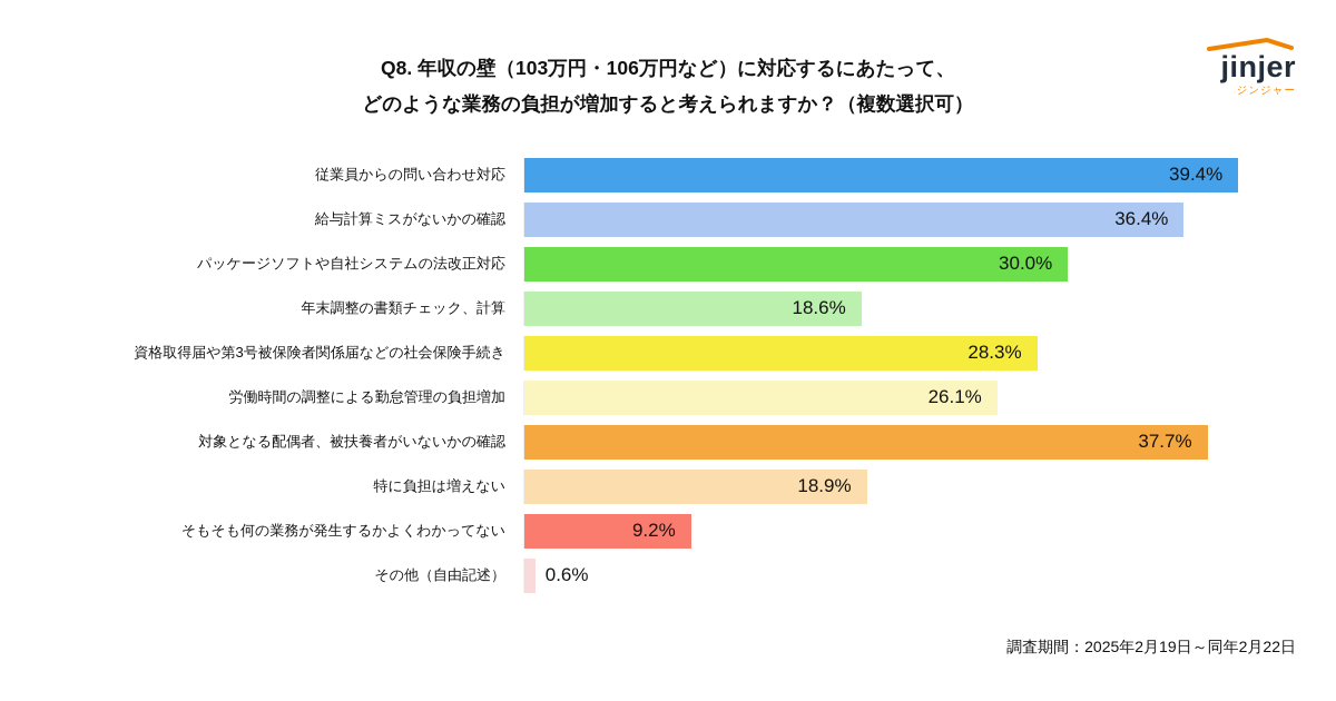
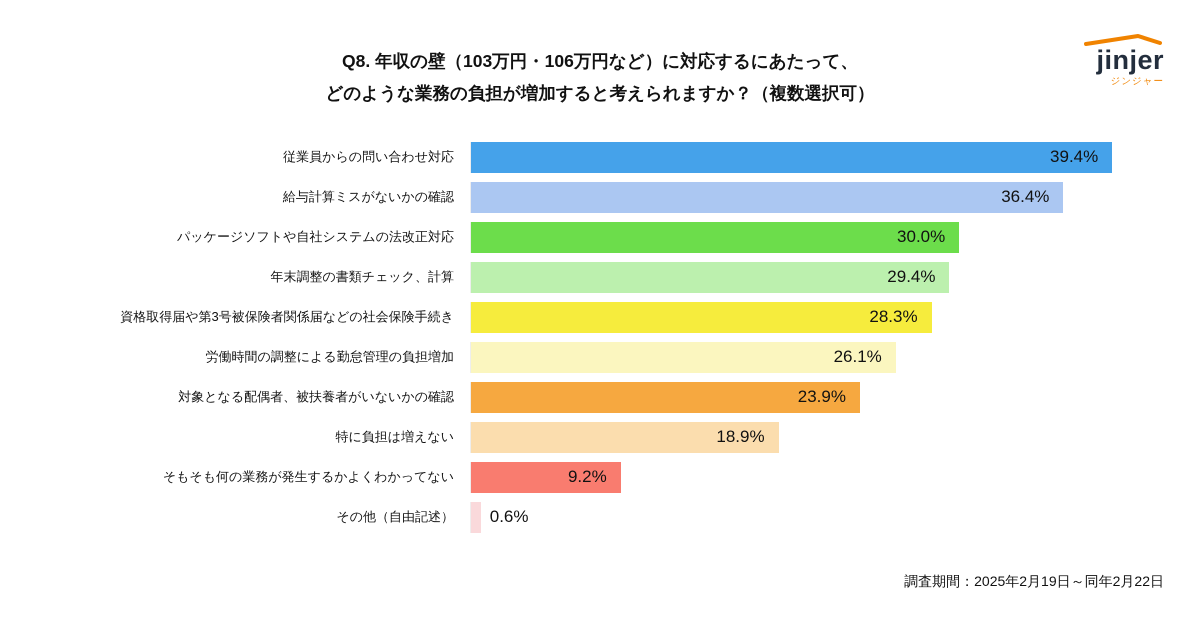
年末調整の書類チェック、計算: 18.6% -> 29.4%
対象となる配偶者、被扶養者がいないかの確認: 37.7% -> 23.9%
